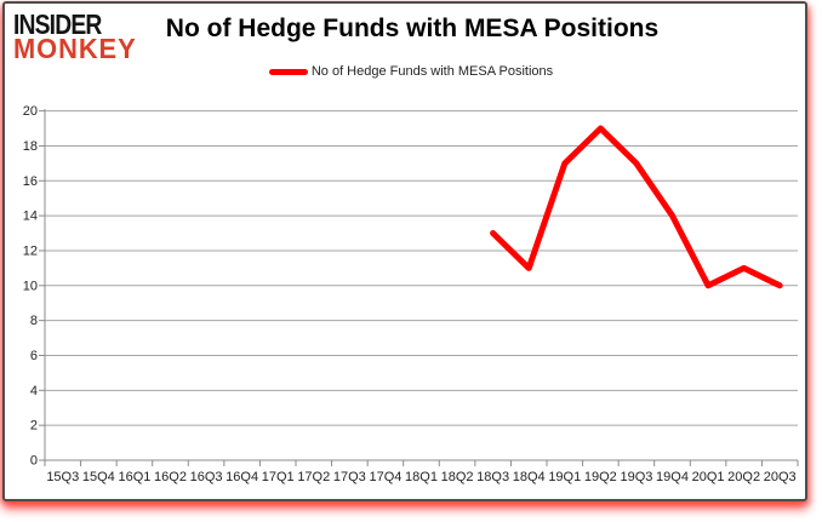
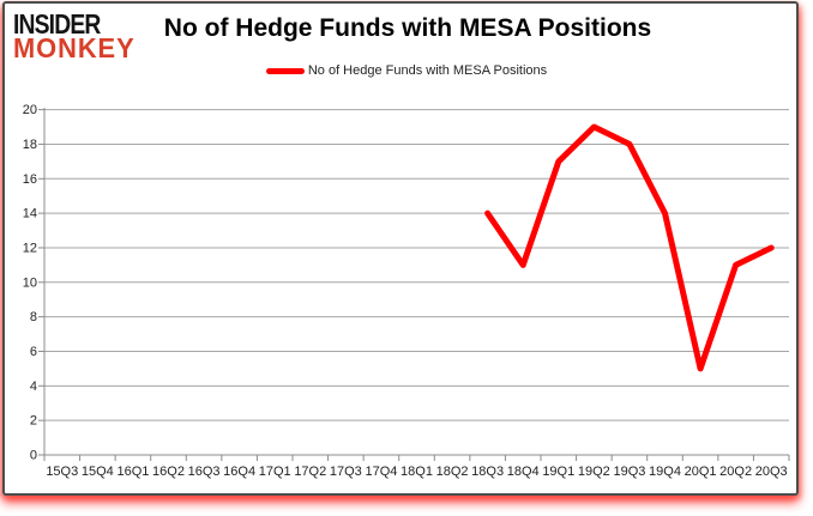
18Q3: 13 -> 14
19Q3: 17 -> 18
20Q1: 10 -> 5
20Q3: 10 -> 12
